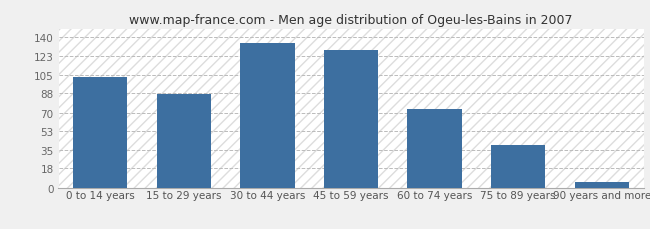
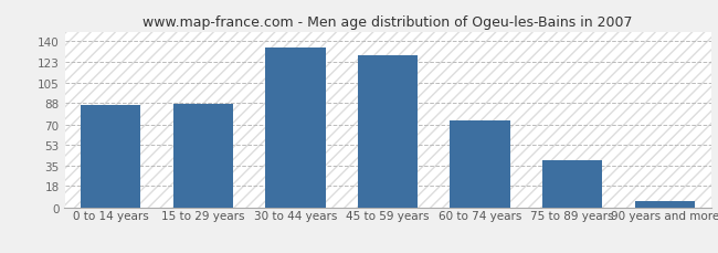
0 to 14 years: 103 -> 86
